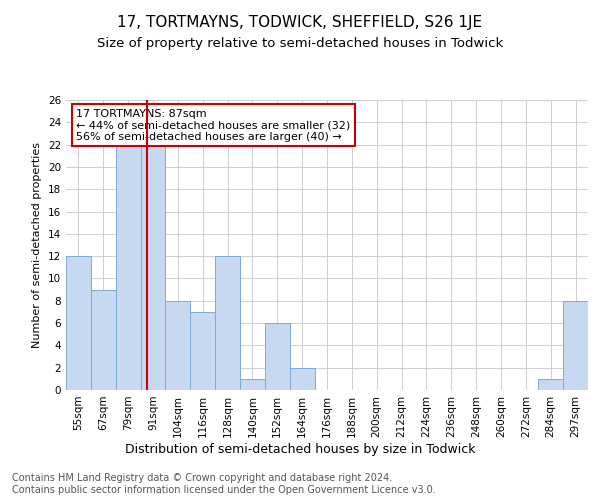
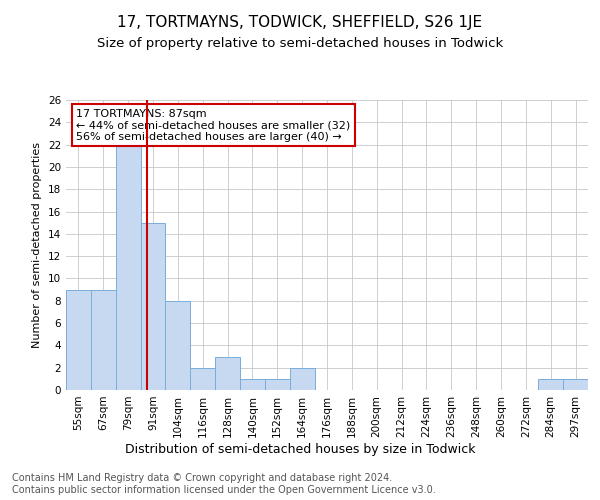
55sqm: 12 -> 9
91sqm: 22 -> 15
116sqm: 7 -> 2
128sqm: 12 -> 3
152sqm: 6 -> 1
297sqm: 8 -> 1
